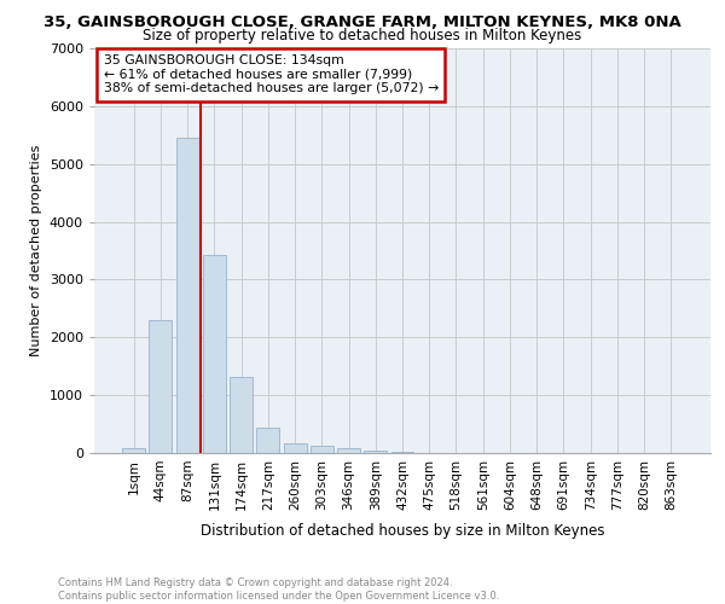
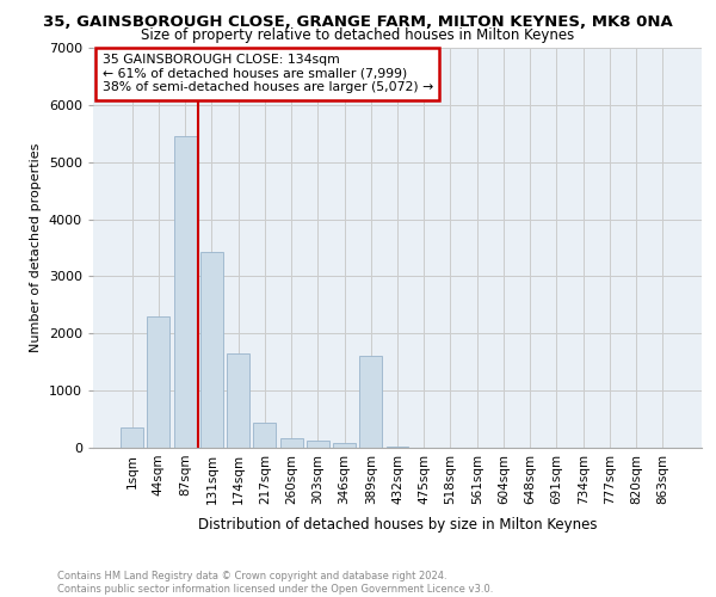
1sqm: 80 -> 350
174sqm: 1310 -> 1650
389sqm: 40 -> 1600
